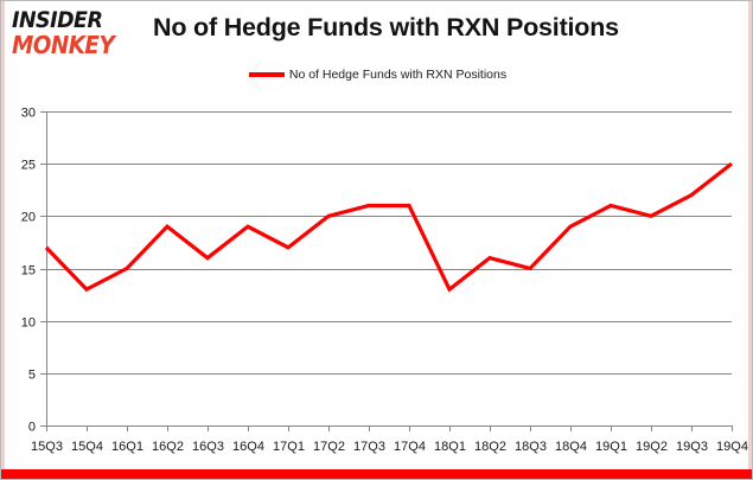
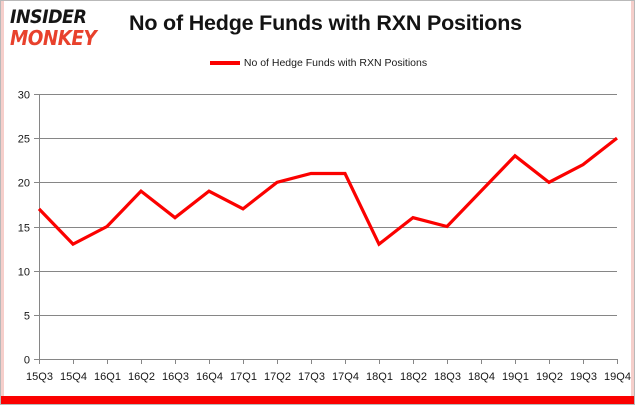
19Q1: 21 -> 23
